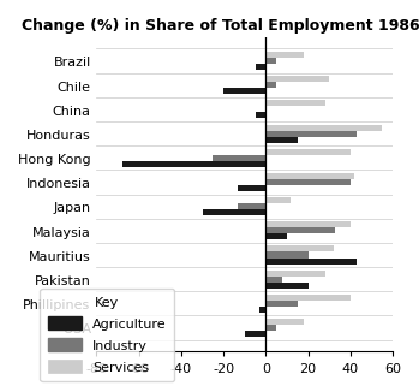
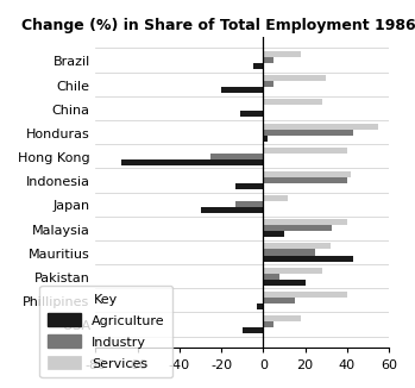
Agriculture/China: -5 -> -11
Agriculture/Honduras: 15 -> 2
Industry/Mauritius: 20 -> 25
